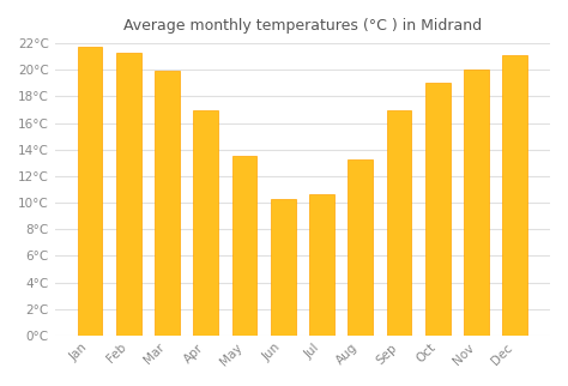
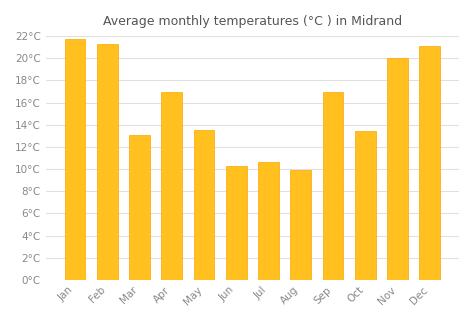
Mar: 19.9°C -> 13.1°C
Aug: 13.3°C -> 9.9°C
Oct: 19.0°C -> 13.4°C
